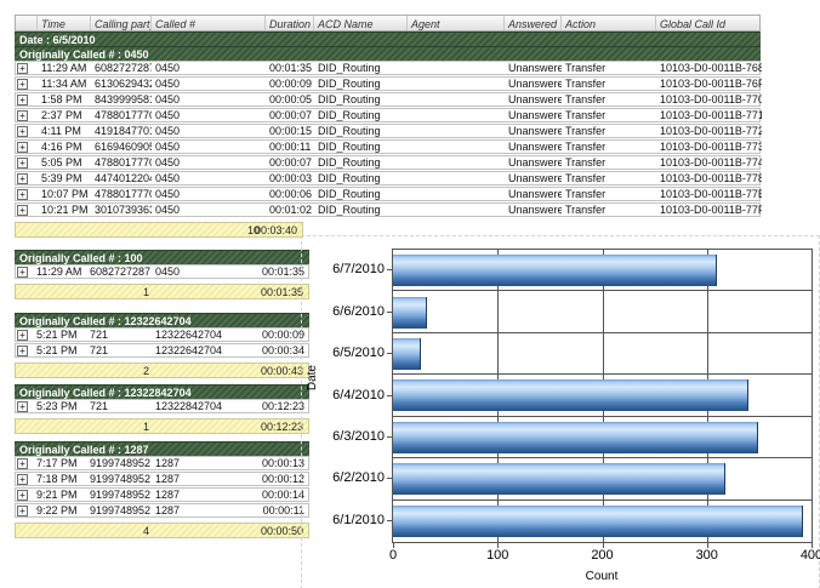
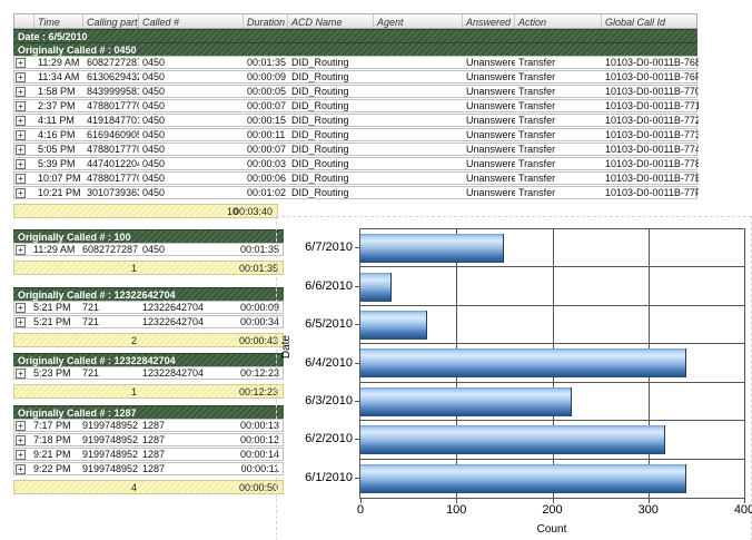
6/7/2010: 310 -> 150
6/5/2010: 30 -> 70
6/3/2010: 350 -> 220
6/1/2010: 390 -> 340
